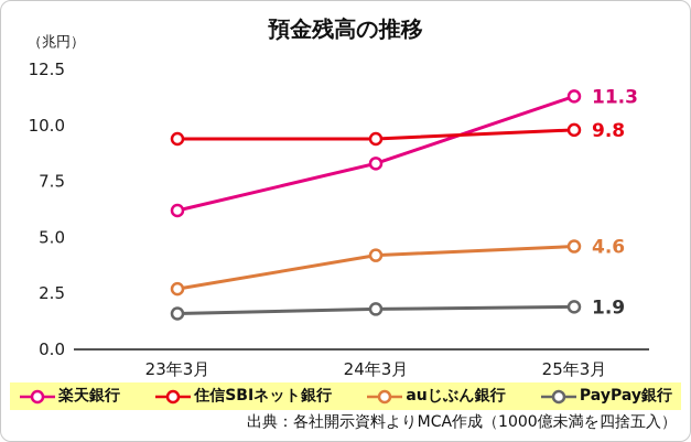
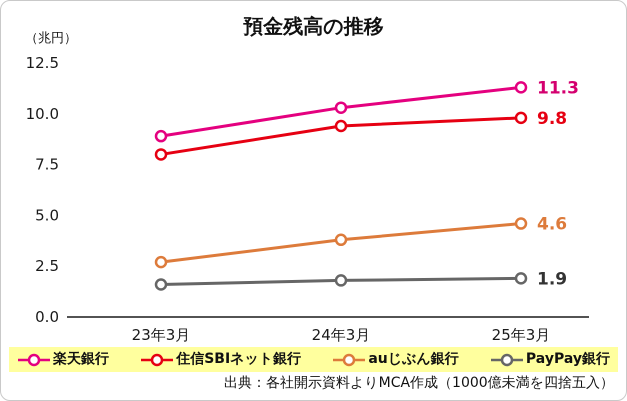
楽天銀行/23年3月: 6.2 -> 8.9
住信SBIネット銀行/23年3月: 9.4 -> 8.0
楽天銀行/24年3月: 8.3 -> 10.3
auじぶん銀行/24年3月: 4.2 -> 3.8
